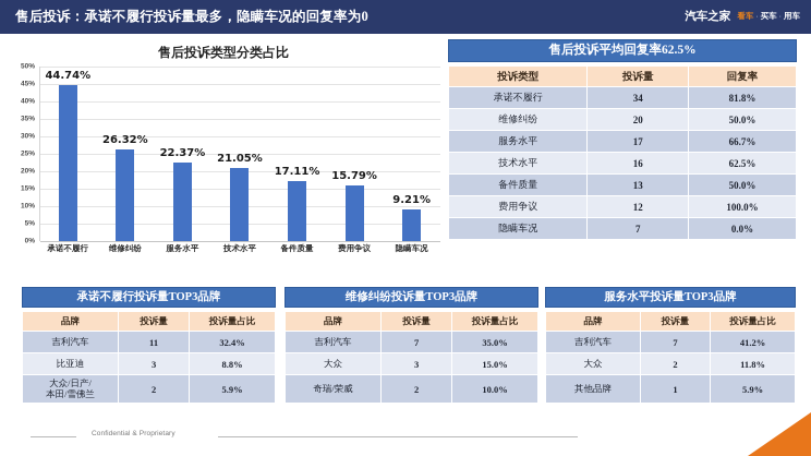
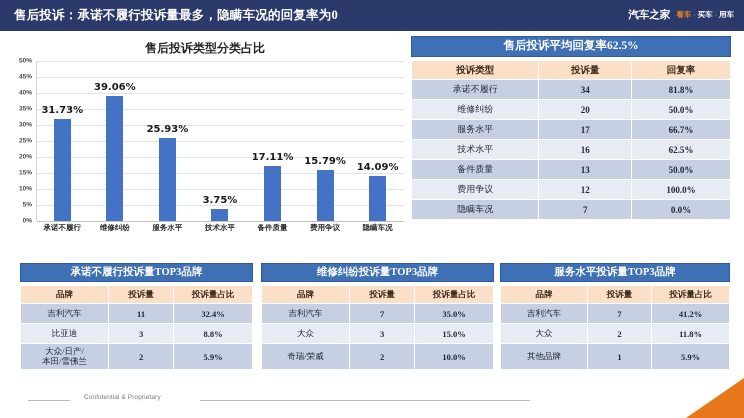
承诺不履行: 44.74% -> 31.73%
维修纠纷: 26.32% -> 39.06%
服务水平: 22.37% -> 25.93%
技术水平: 21.05% -> 3.75%
隐瞒车况: 9.21% -> 14.09%
